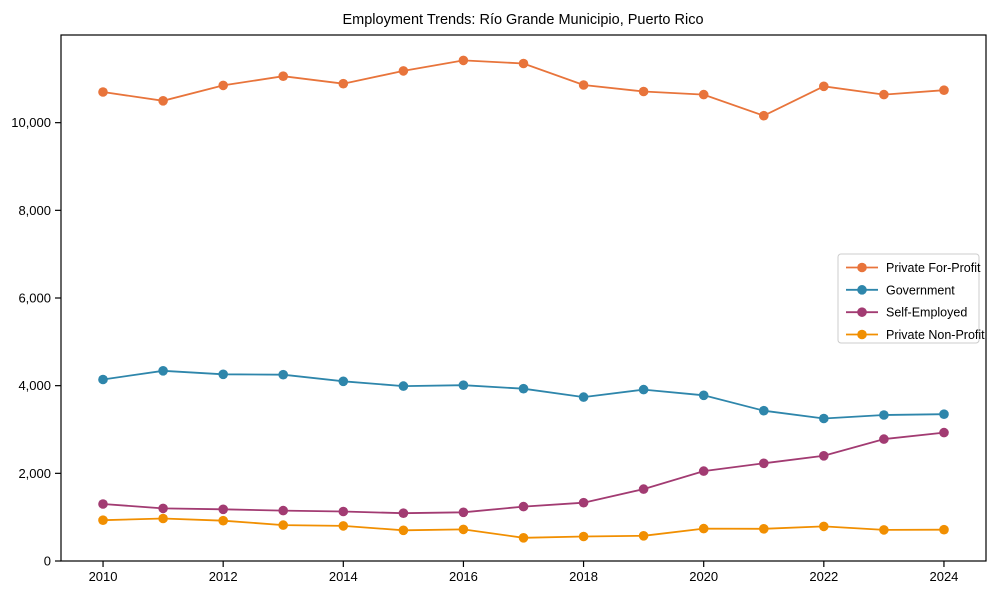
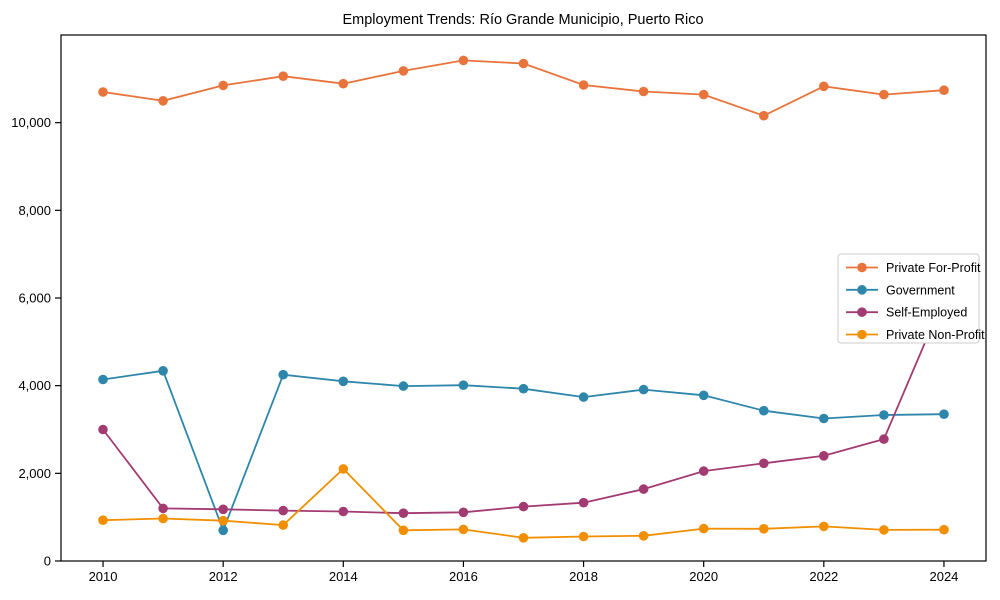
Self-Employed/2010: 1300 -> 3000
Government/2012: 4300 -> 700
Private Non-Profit/2014: 800 -> 2100
Self-Employed/2024: 2900 -> 6000
